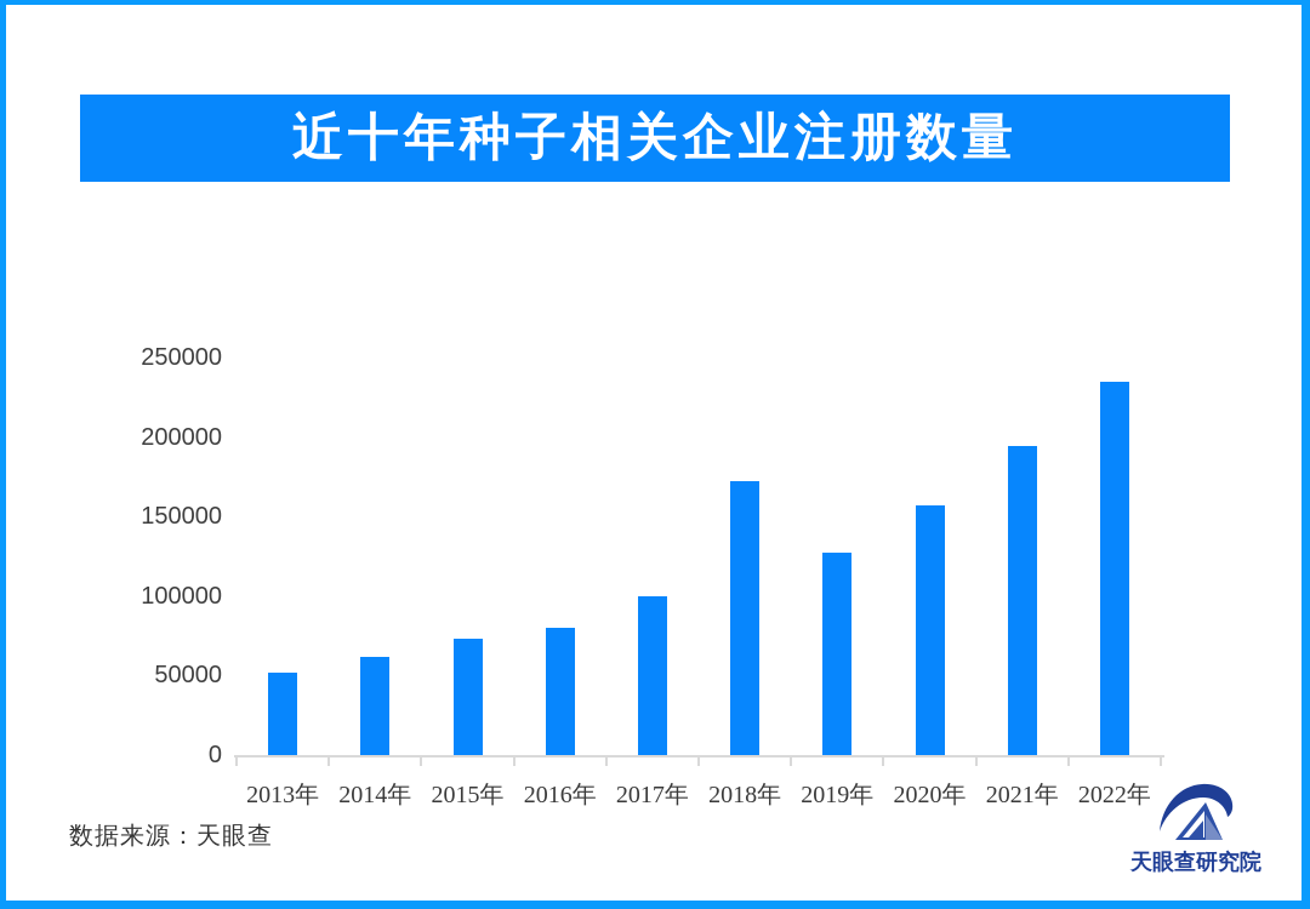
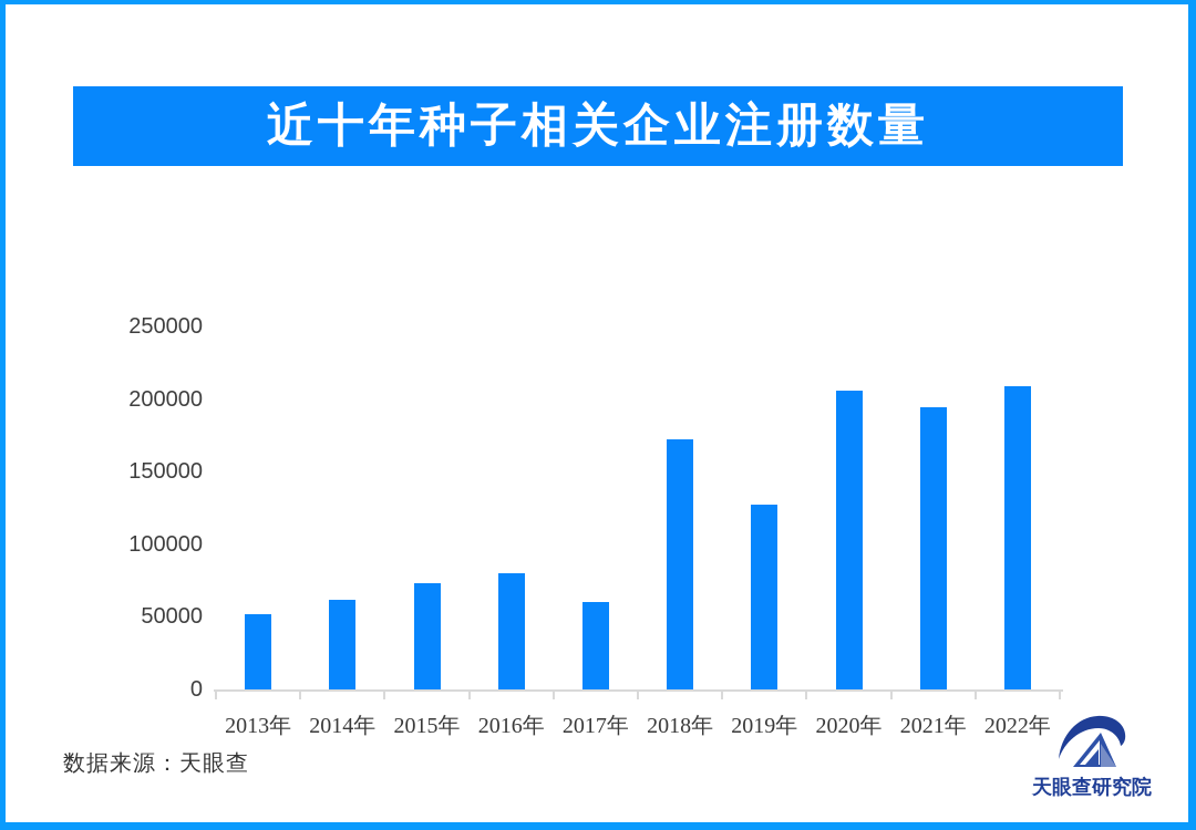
2017年: 100000 -> 60000
2020年: 157000 -> 206000
2022年: 235000 -> 209000
